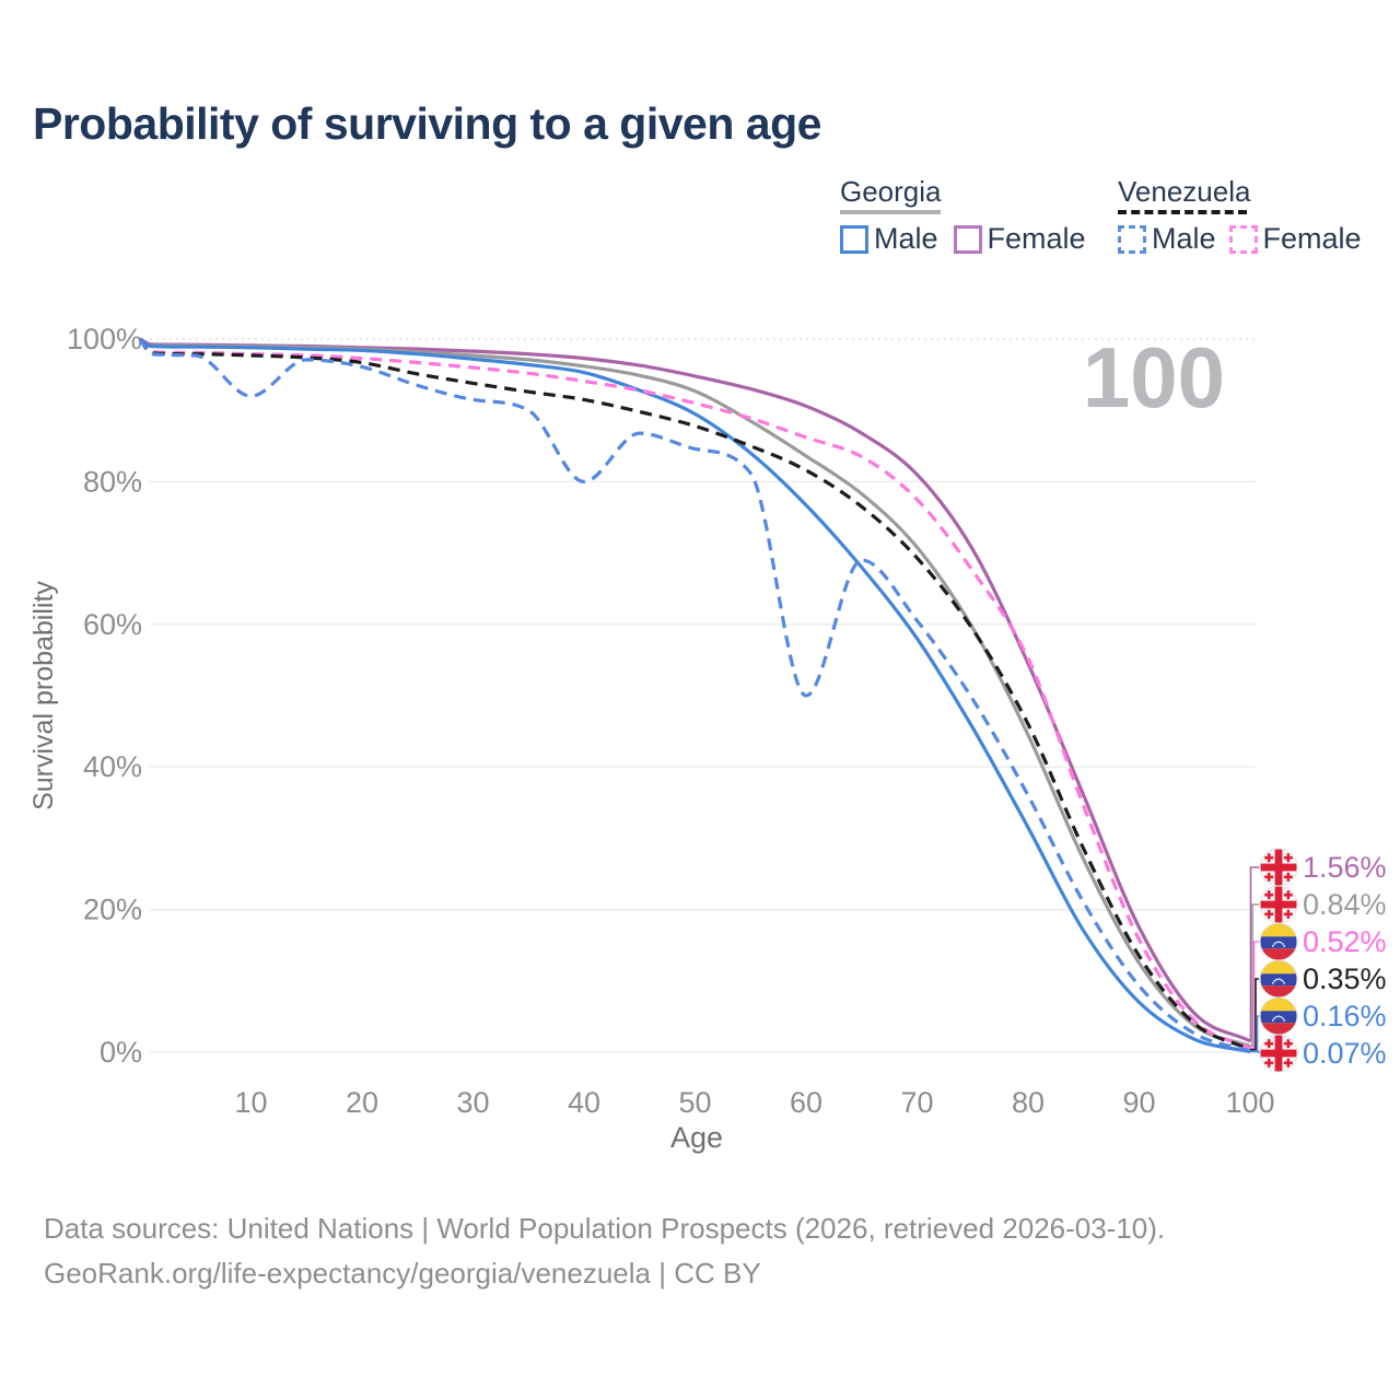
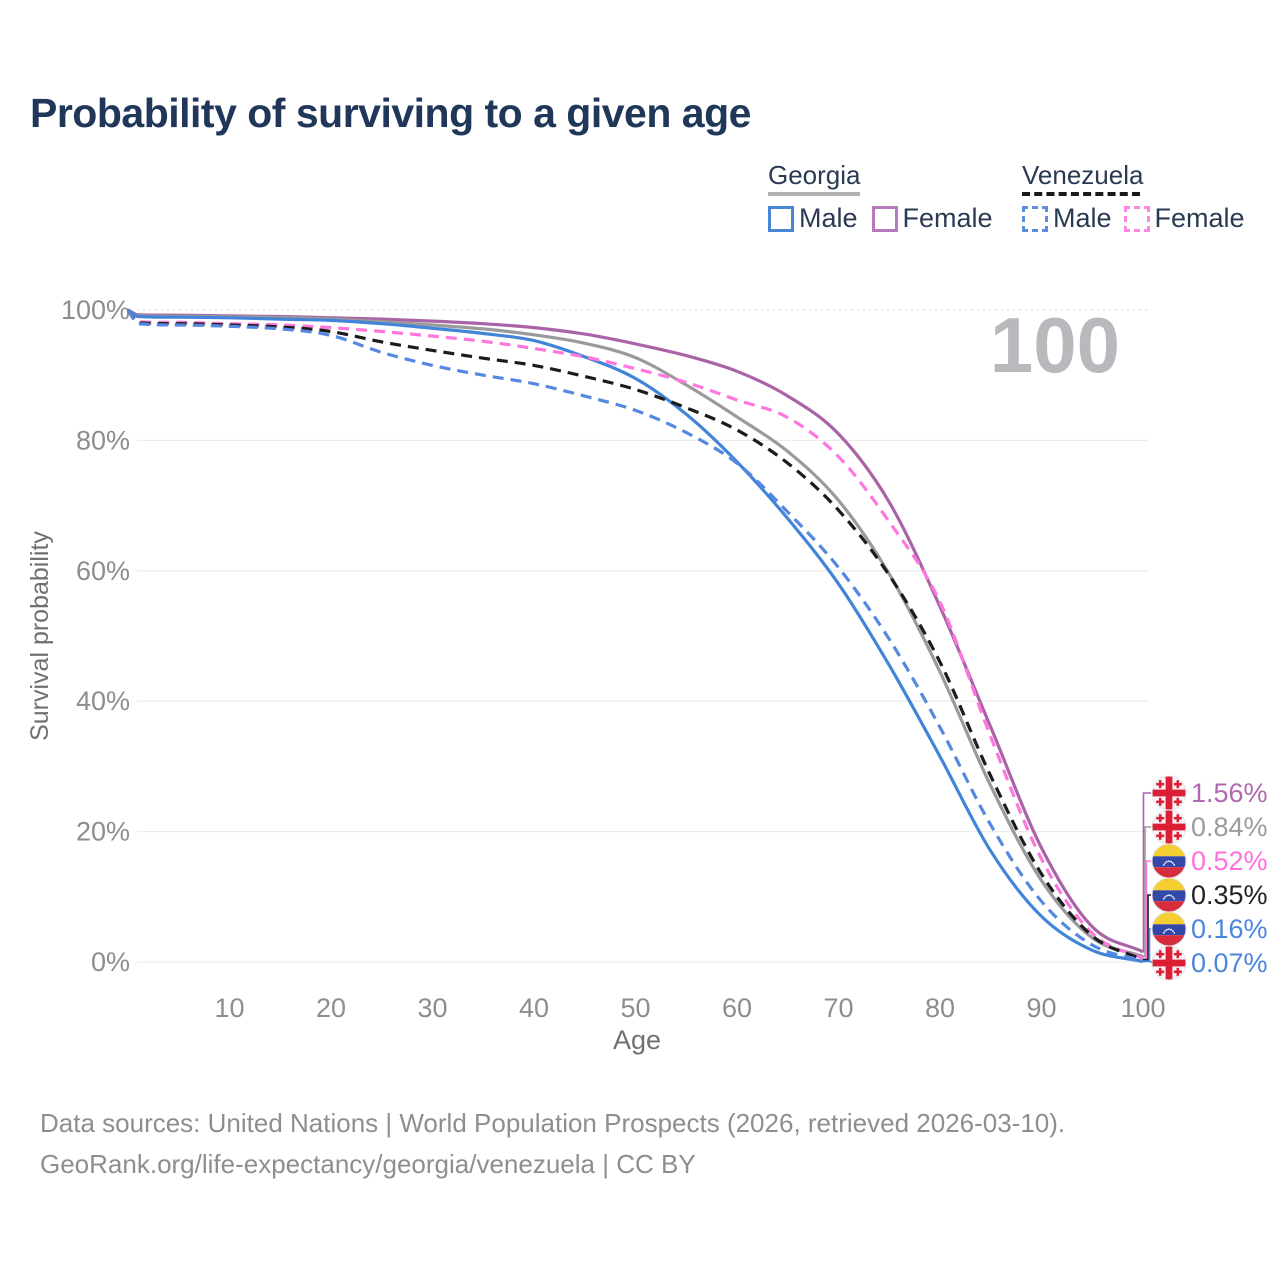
Venezuela Male/10: 92% -> 98%
Venezuela Male/40: 80% -> 89%
Venezuela Male/60: 50% -> 76%
